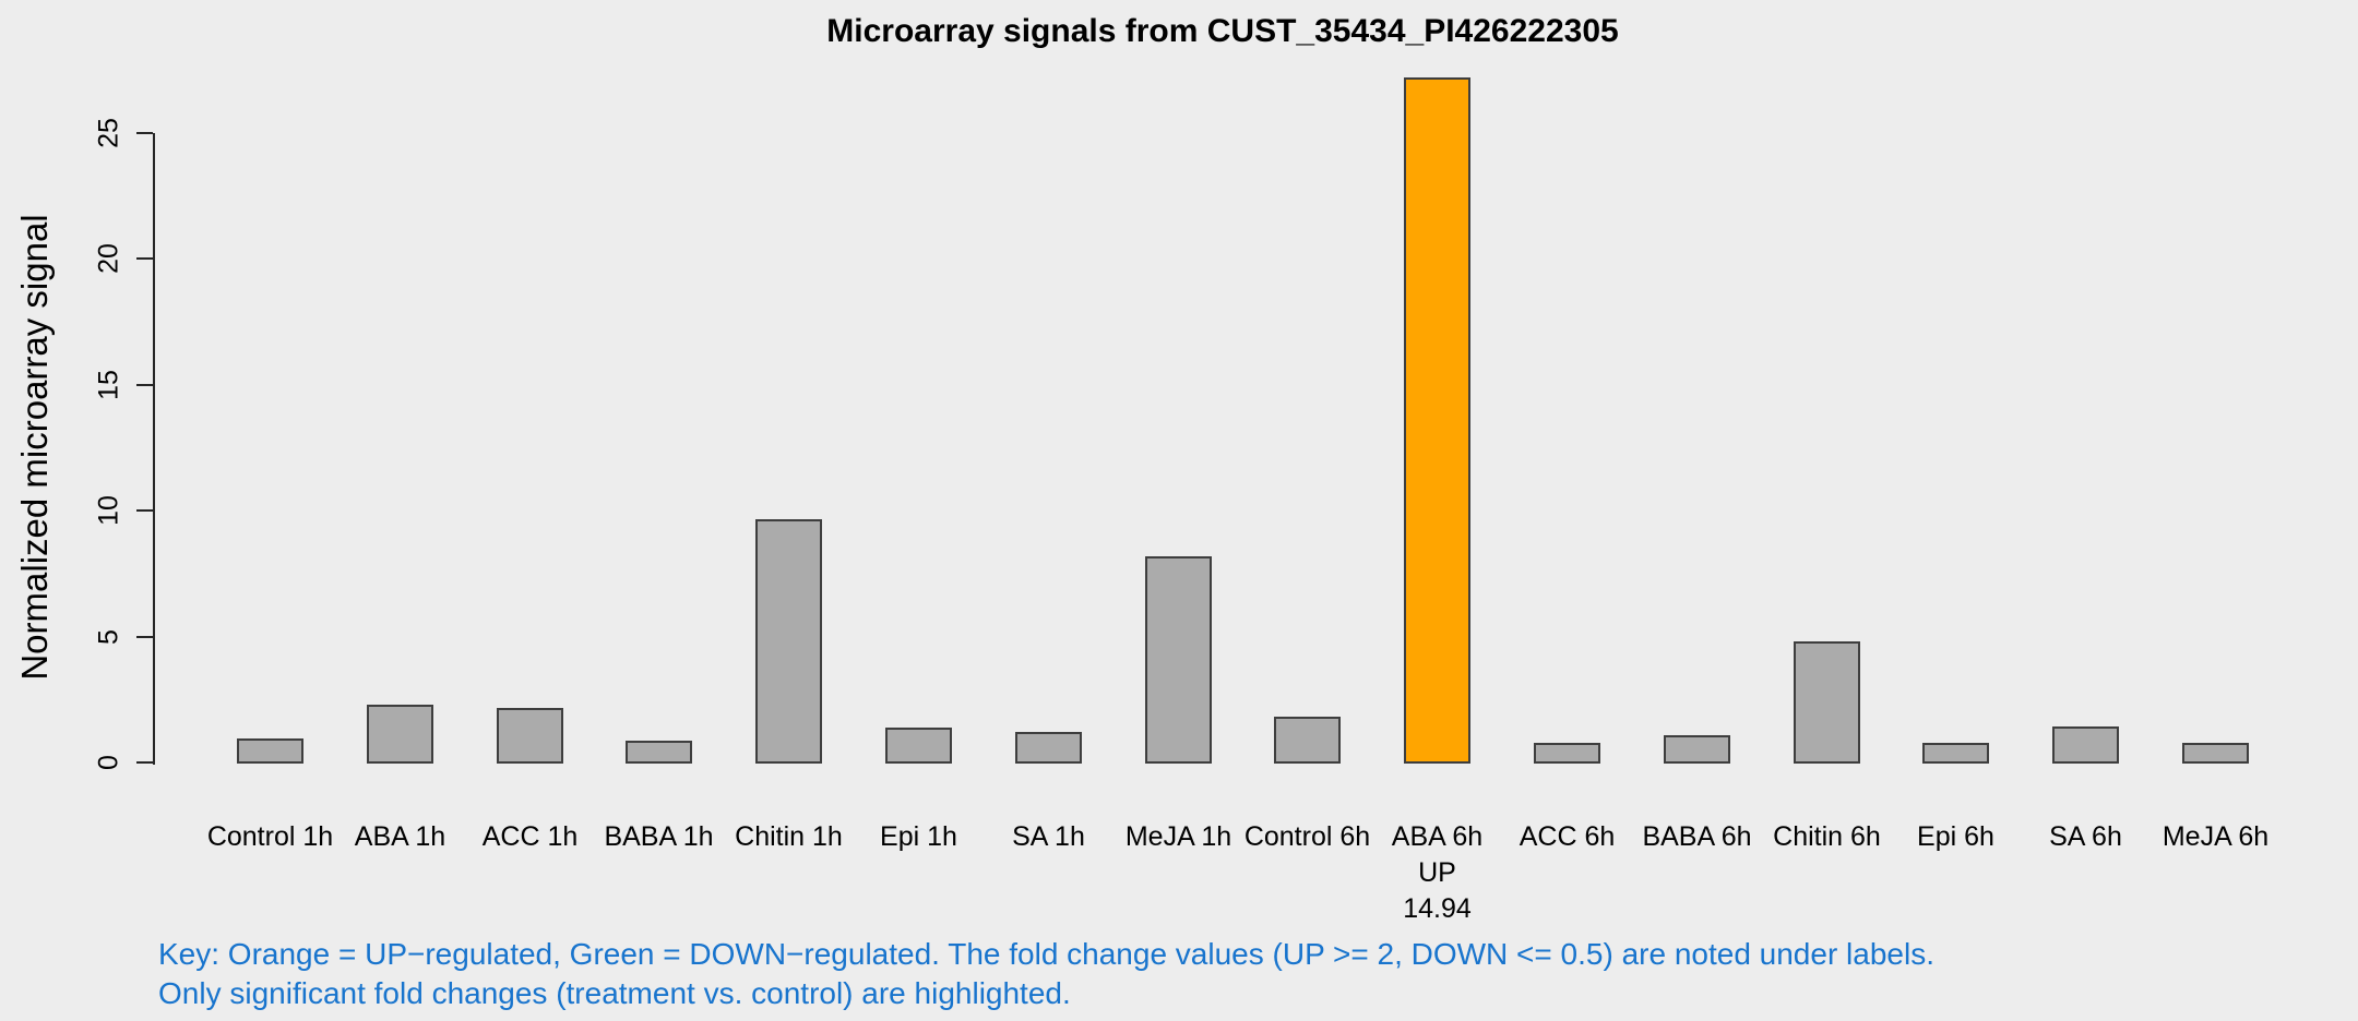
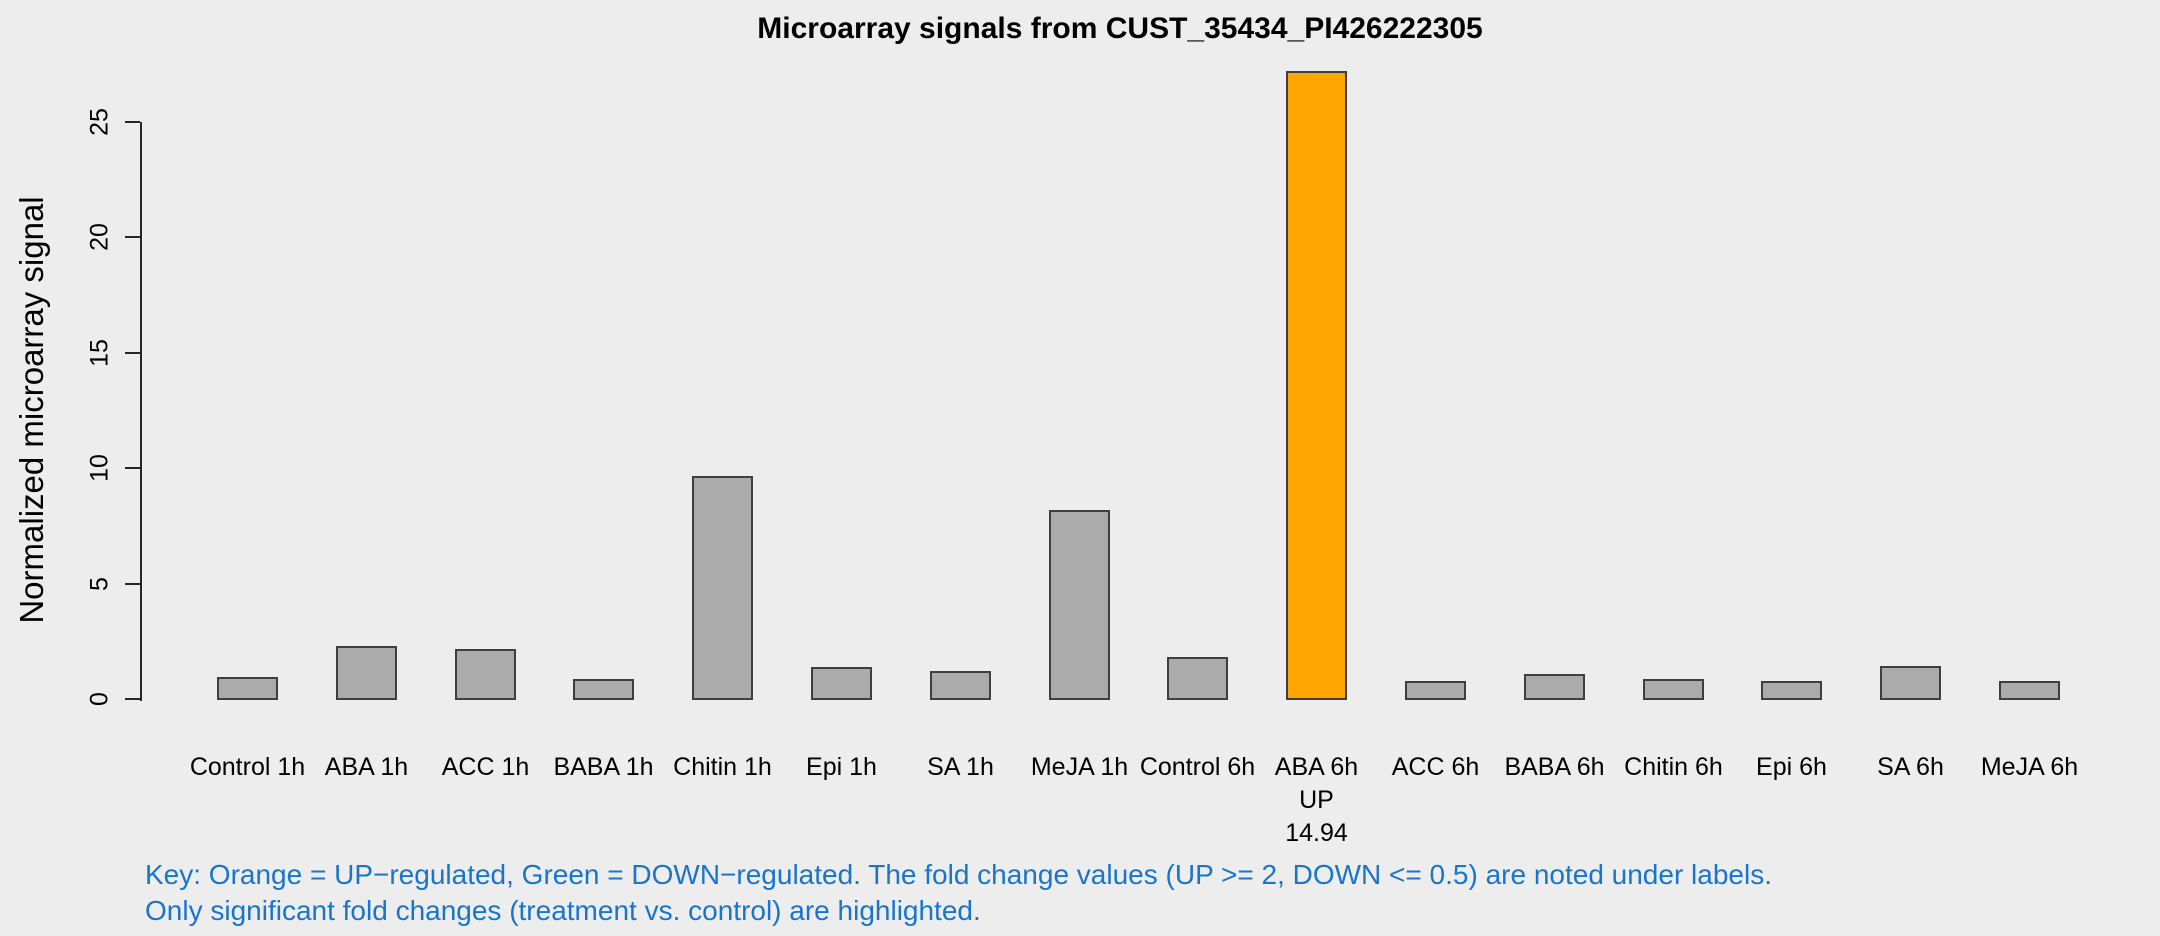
Chitin 6h: 4.8 -> 0.8
